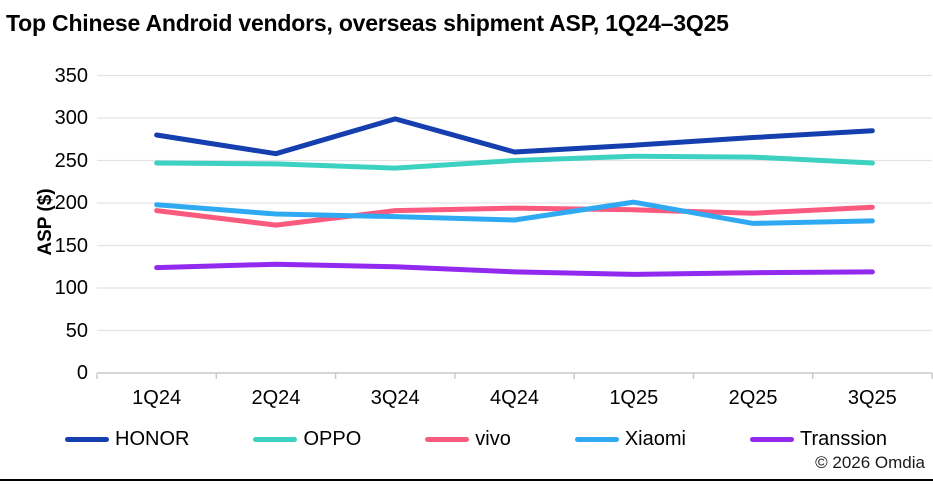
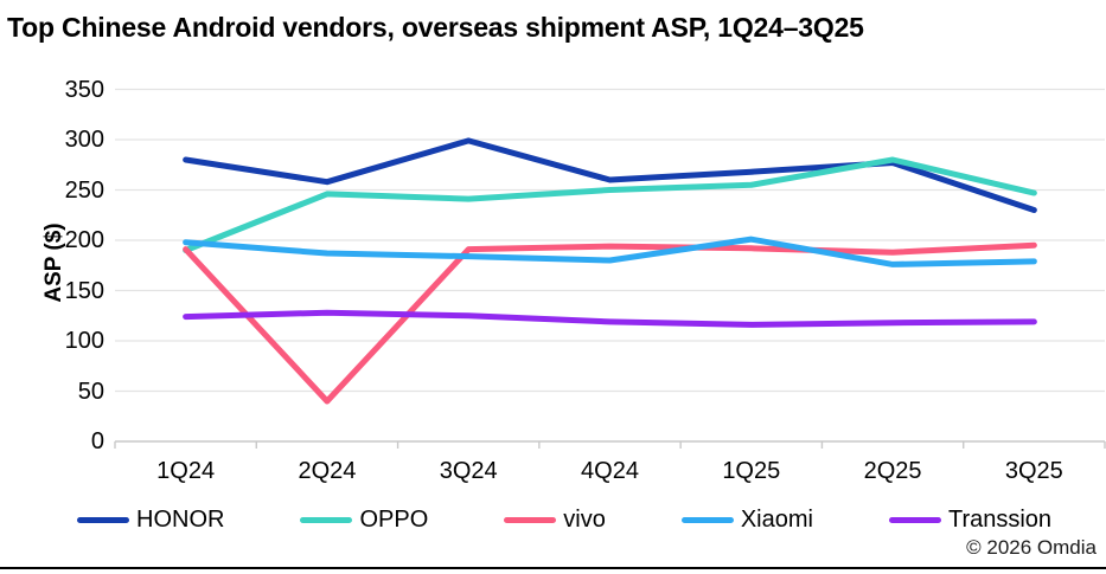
OPPO/1Q24: 250 -> 190
vivo/2Q24: 170 -> 40
OPPO/2Q25: 250 -> 280
HONOR/3Q25: 280 -> 230
